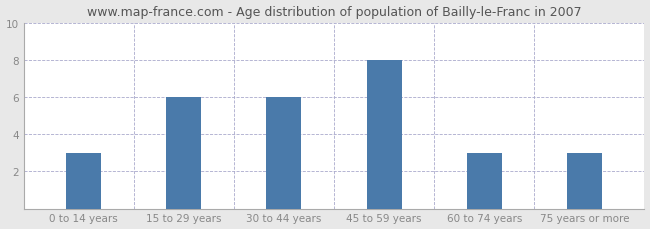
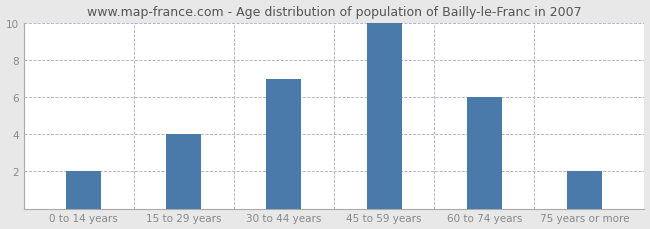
0 to 14 years: 3 -> 2
15 to 29 years: 6 -> 4
30 to 44 years: 6 -> 7
45 to 59 years: 8 -> 10
60 to 74 years: 3 -> 6
75 years or more: 3 -> 2
